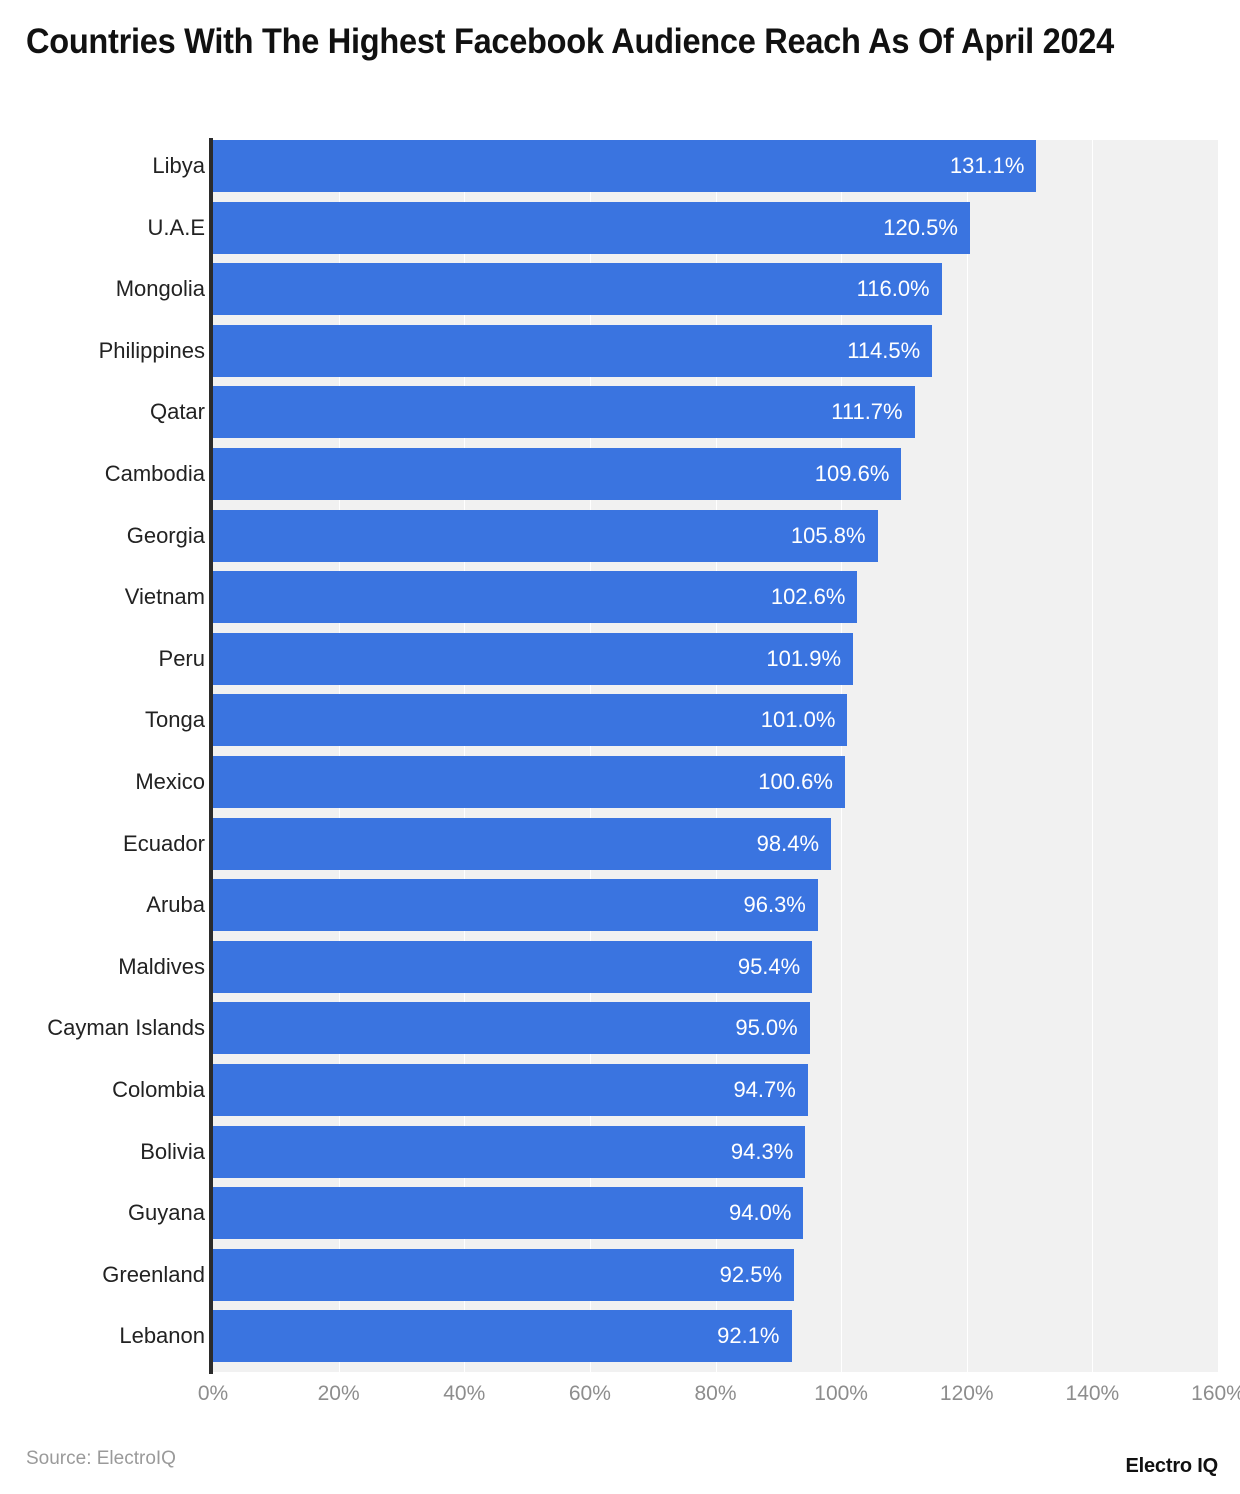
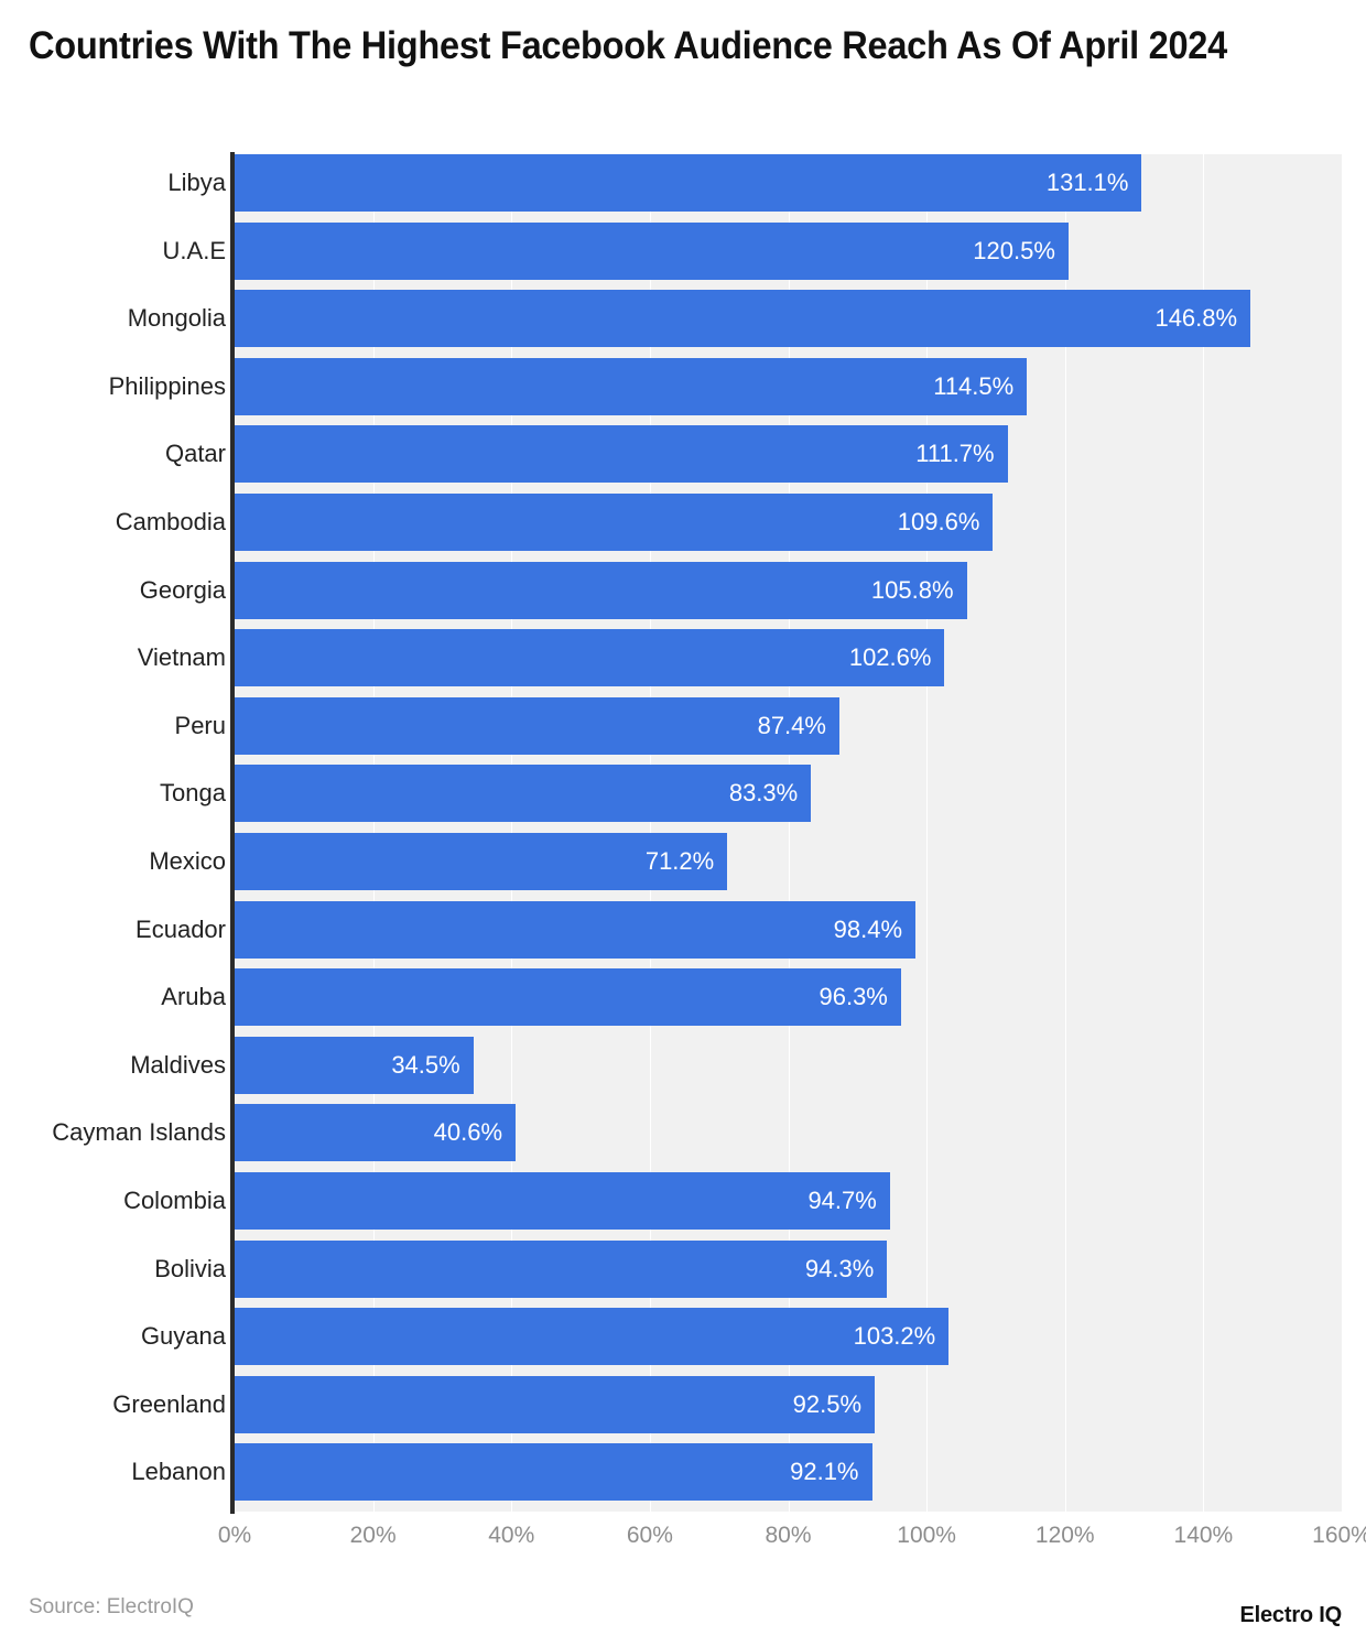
Mongolia: 116.0% -> 146.8%
Peru: 101.9% -> 87.4%
Tonga: 101.0% -> 83.3%
Mexico: 100.6% -> 71.2%
Maldives: 95.4% -> 34.5%
Cayman Islands: 95.0% -> 40.6%
Guyana: 94.0% -> 103.2%
